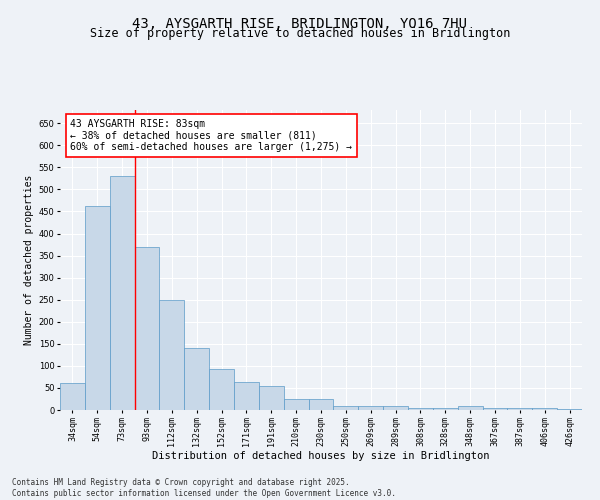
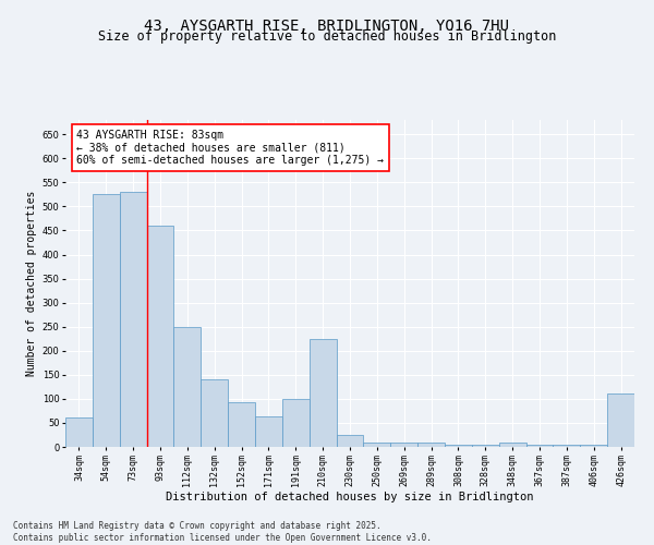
54sqm: 462 -> 525
93sqm: 370 -> 460
191sqm: 55 -> 100
210sqm: 25 -> 225
426sqm: 3 -> 110
